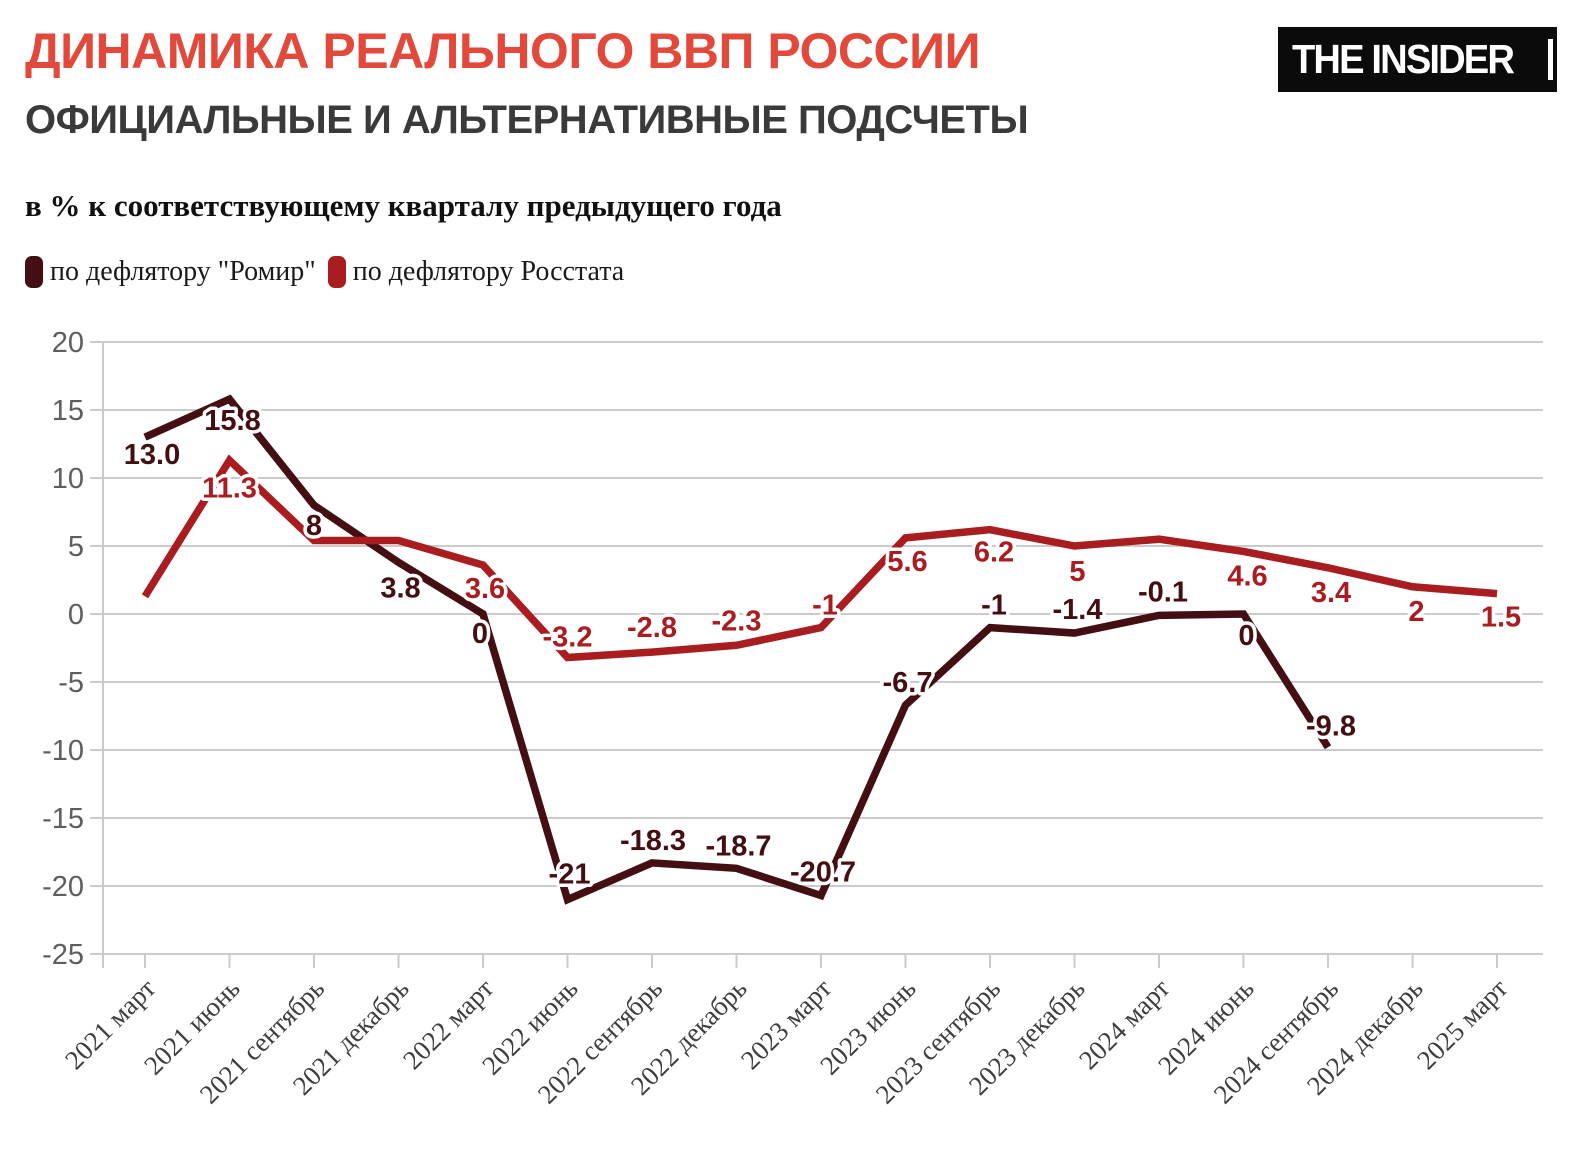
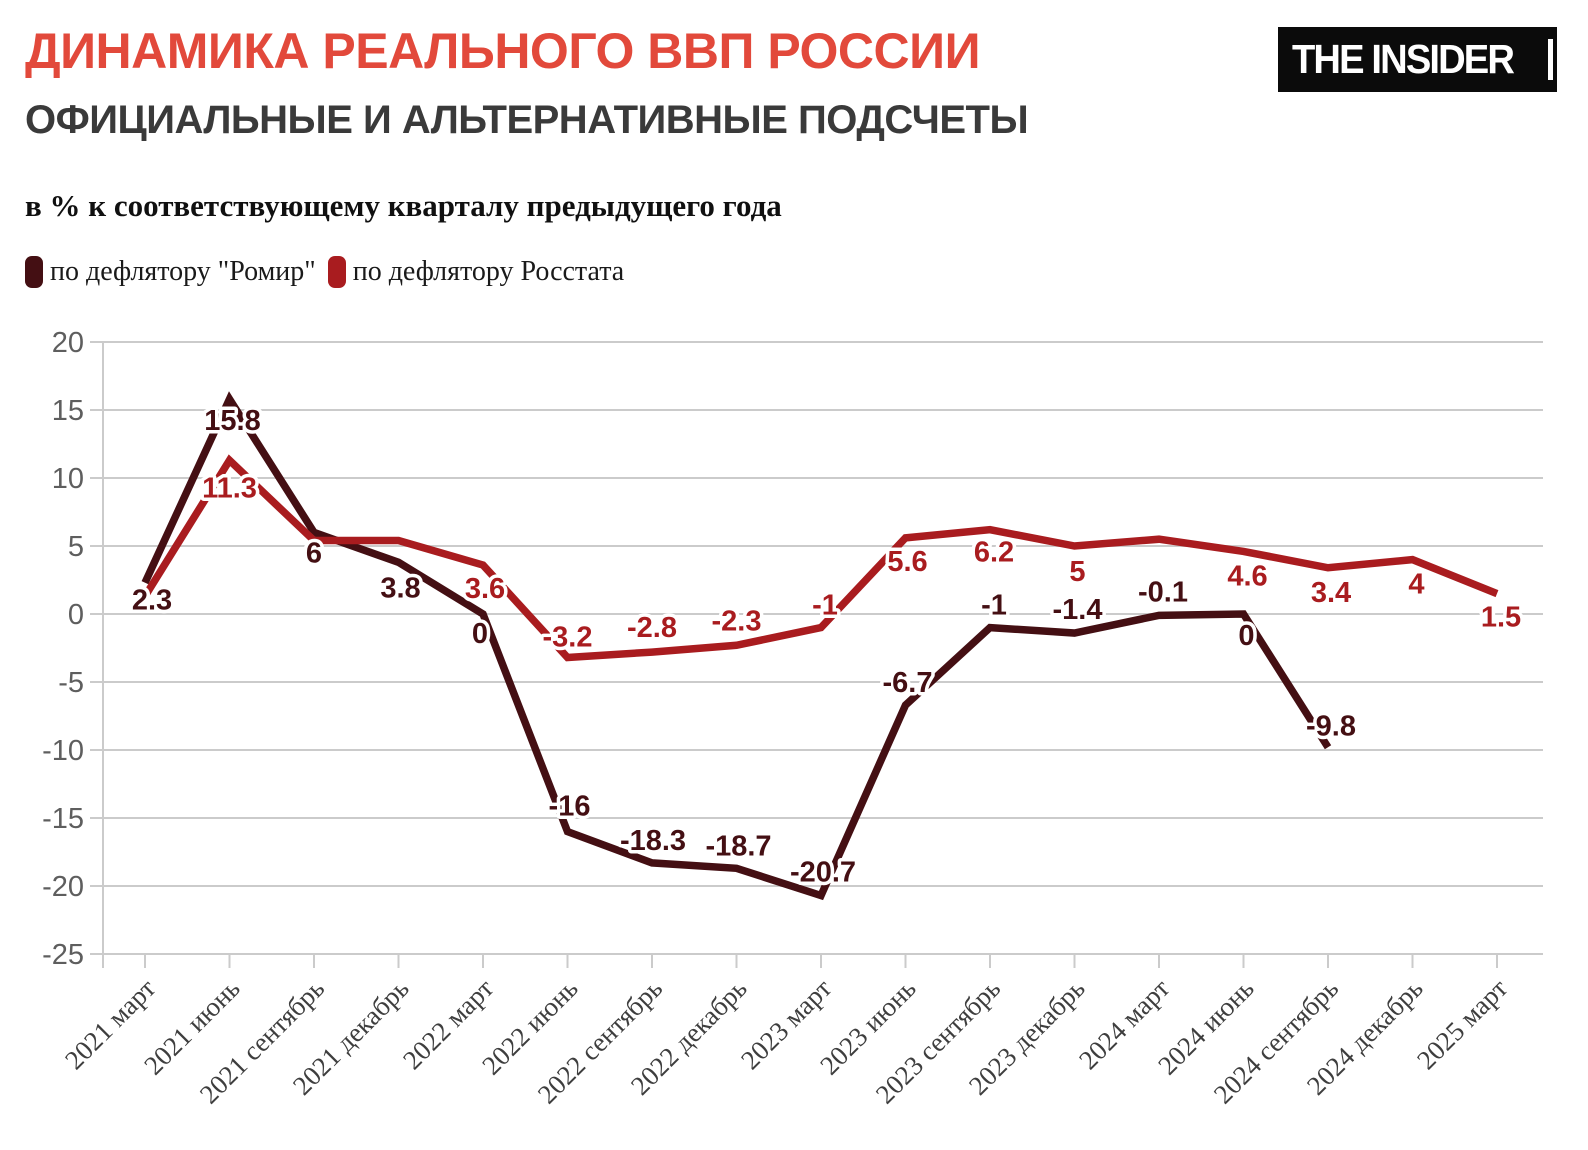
по дефлятору "Ромир"/2021 март: 13.0 -> 2.3
по дефлятору "Ромир"/2021 сентябрь: 8 -> 6
по дефлятору "Ромир"/2022 июнь: -21 -> -16
по дефлятору Росстата/2024 декабрь: 2 -> 4
